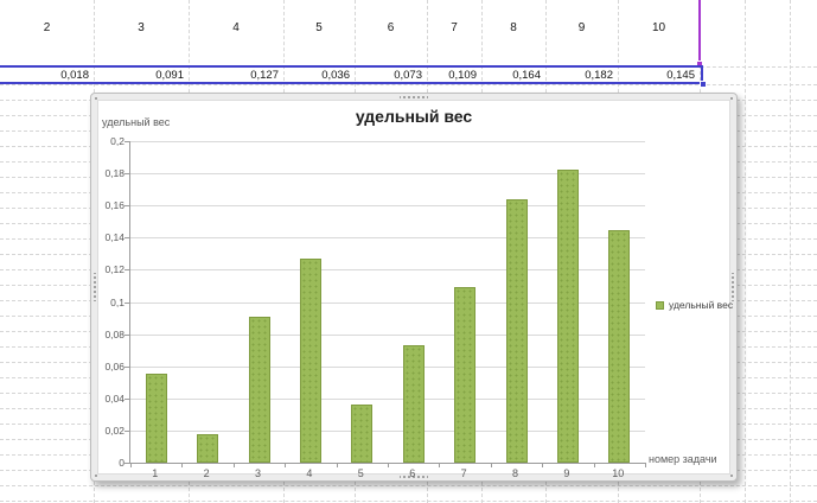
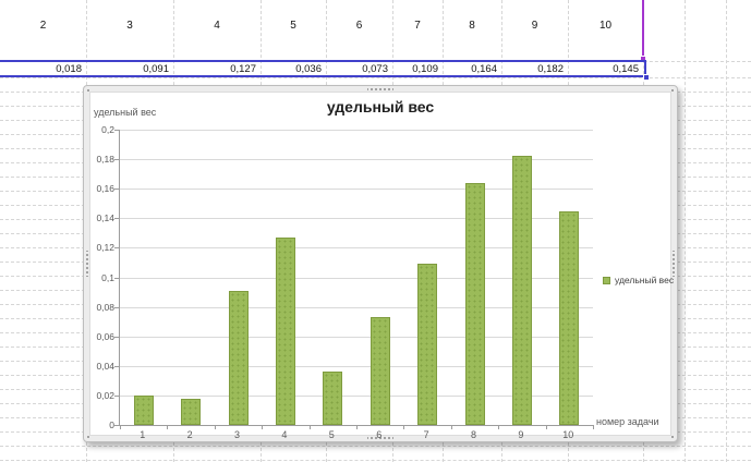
1: 0,06 -> 0,02
